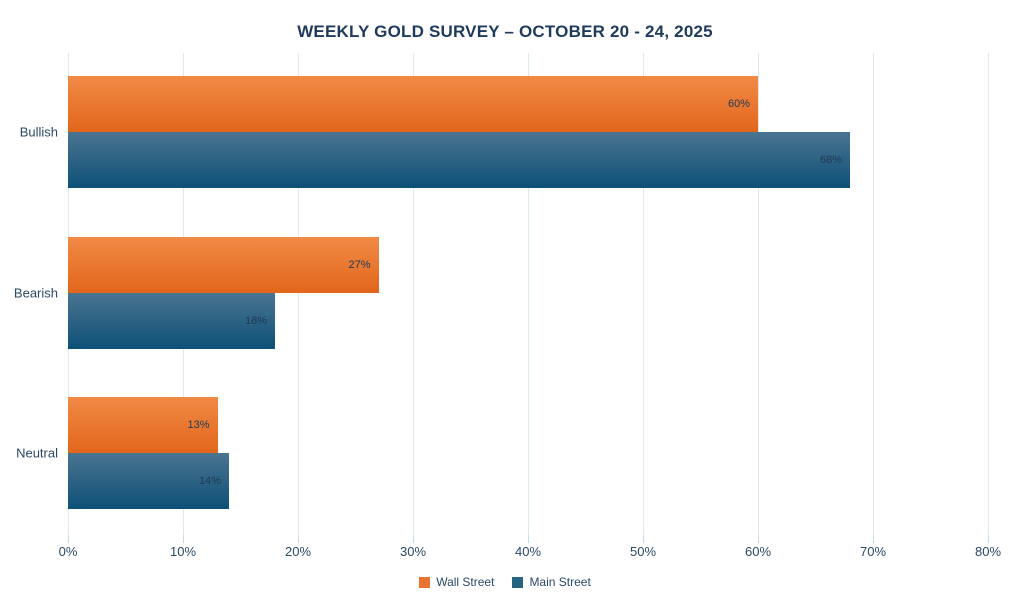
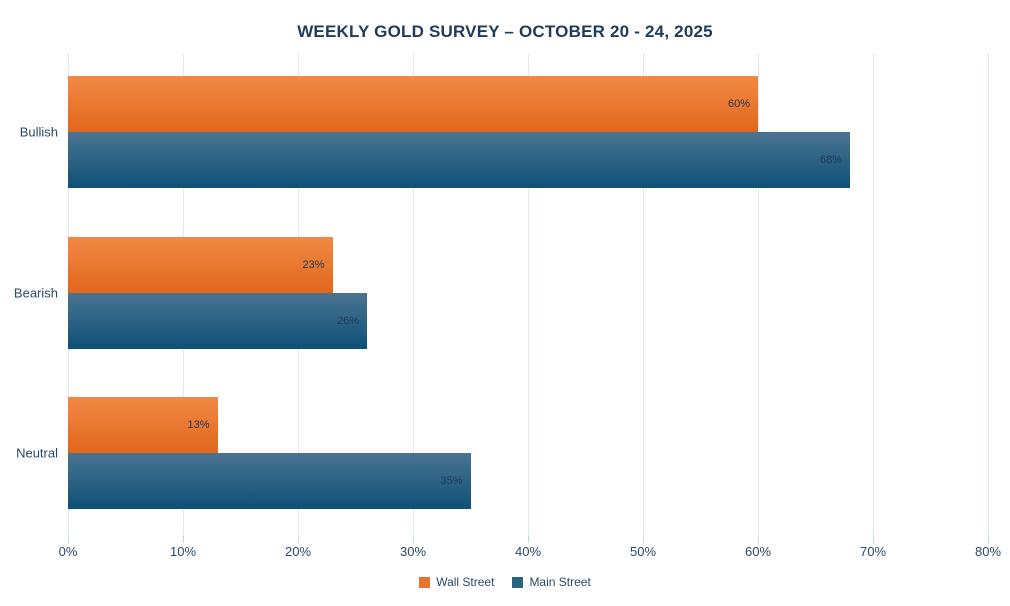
Wall Street/Bearish: 27% -> 23%
Main Street/Bearish: 18% -> 26%
Main Street/Neutral: 14% -> 35%
